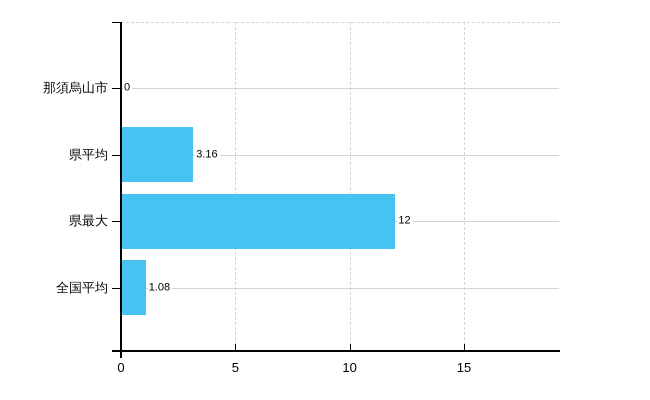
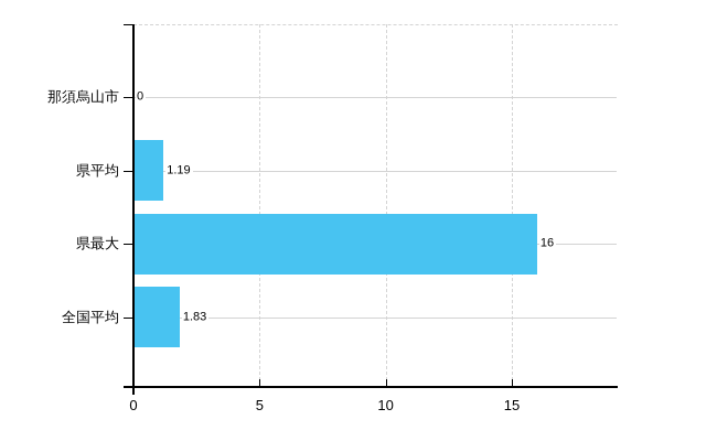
県平均: 3.16 -> 1.19
県最大: 12 -> 16
全国平均: 1.08 -> 1.83
